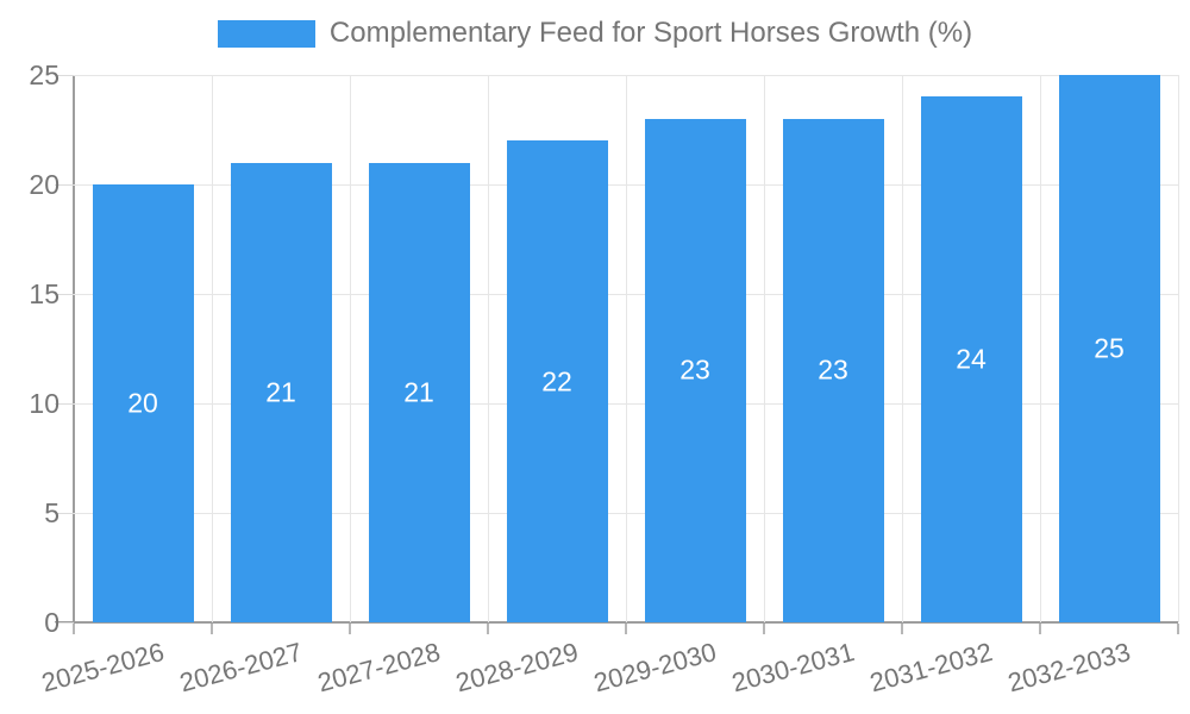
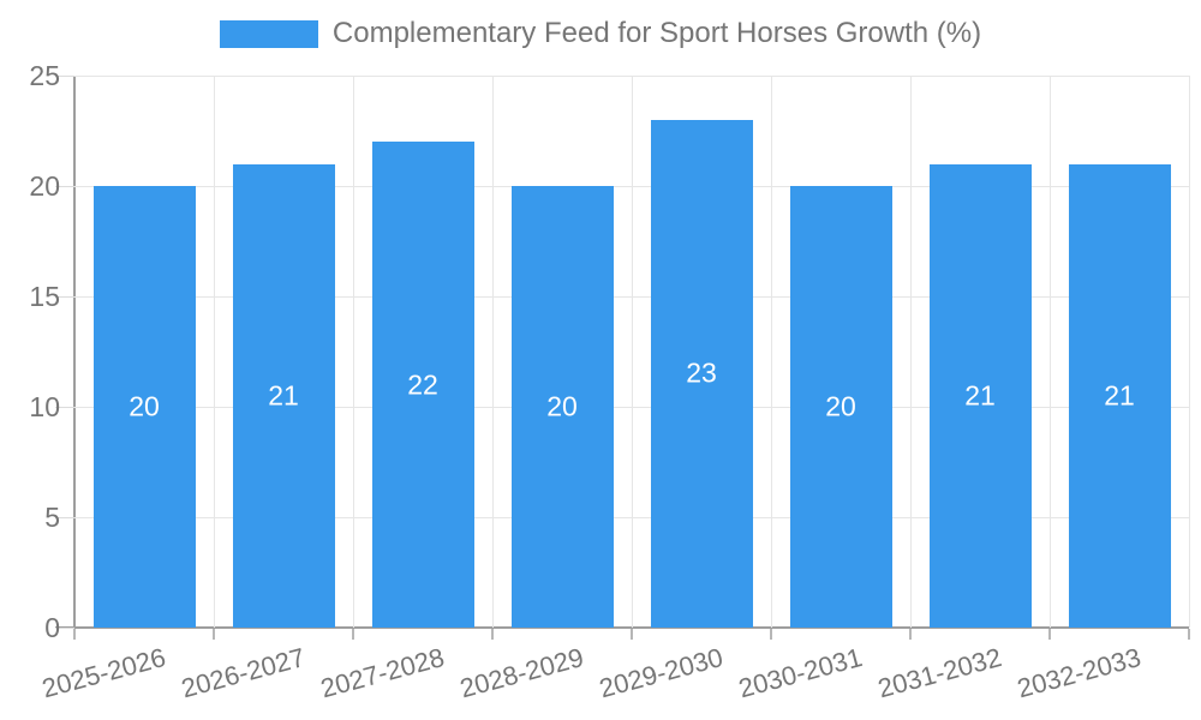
2027-2028: 21 -> 22
2028-2029: 22 -> 20
2030-2031: 23 -> 20
2031-2032: 24 -> 21
2032-2033: 25 -> 21
